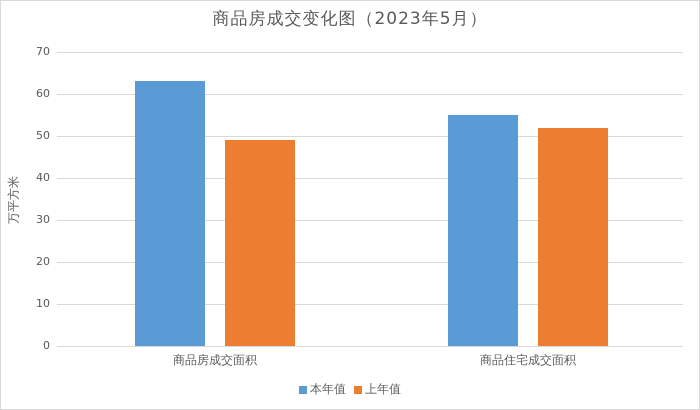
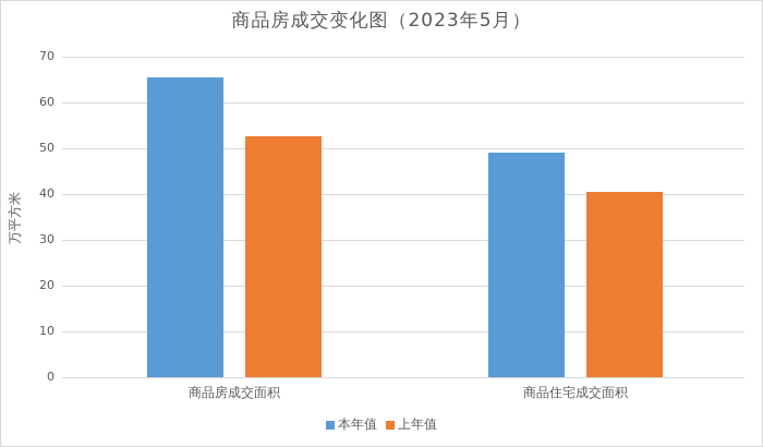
本年值/商品房成交面积: 63 -> 66
上年值/商品房成交面积: 49 -> 53
本年值/商品住宅成交面积: 55 -> 49
上年值/商品住宅成交面积: 52 -> 40
